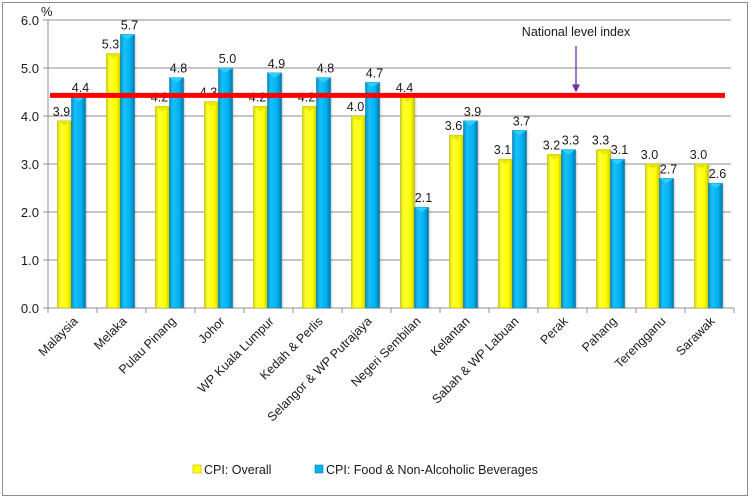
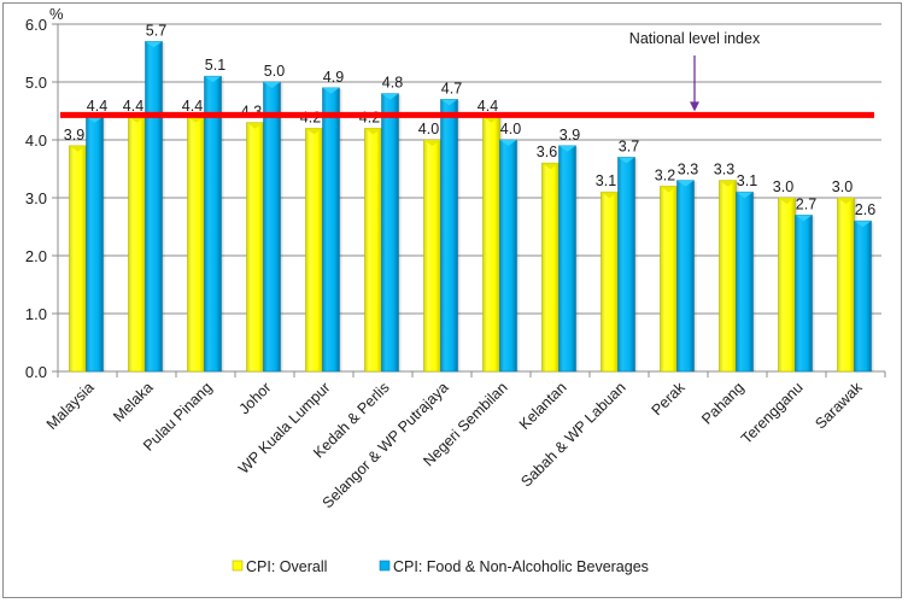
CPI: Overall/Melaka: 5.3 -> 4.4
CPI: Overall/Pulau Pinang: 4.2 -> 4.4
CPI: Food & Non-Alcoholic Beverages/Pulau Pinang: 4.8 -> 5.1
CPI: Food & Non-Alcoholic Beverages/Negeri Sembilan: 2.1 -> 4.0
